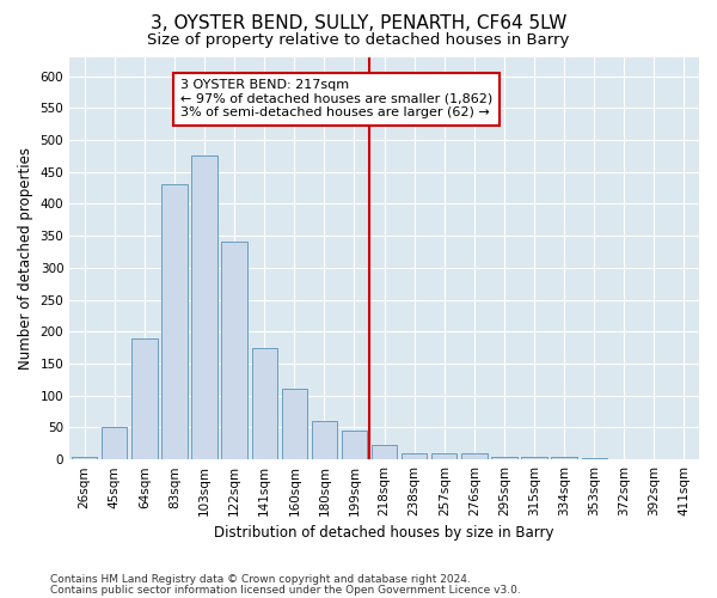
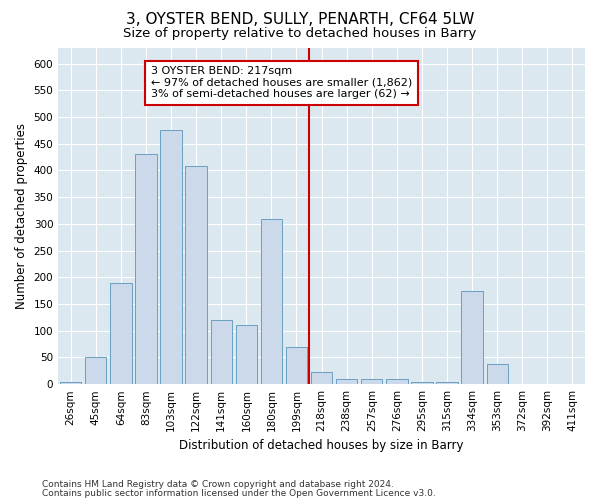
122sqm: 340 -> 408
141sqm: 175 -> 120
180sqm: 60 -> 310
199sqm: 45 -> 70
334sqm: 5 -> 174
353sqm: 2 -> 38
